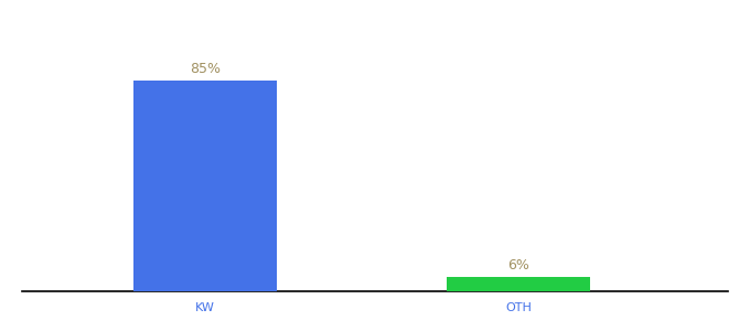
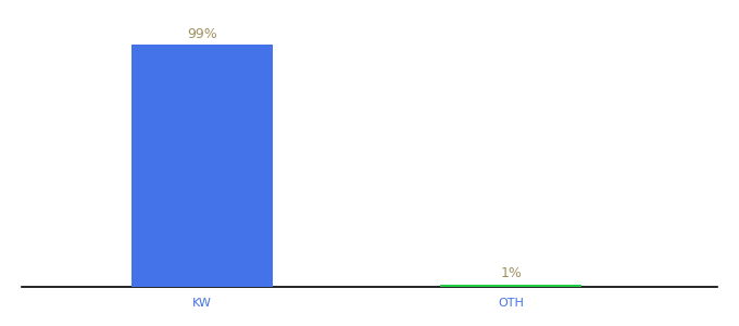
KW: 85% -> 99%
OTH: 6% -> 1%
